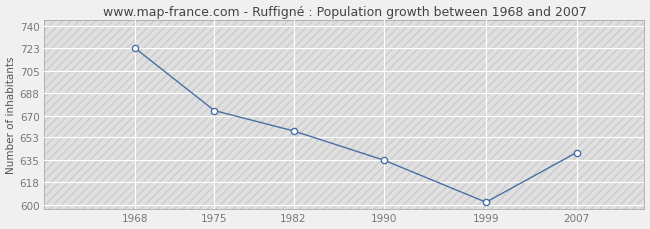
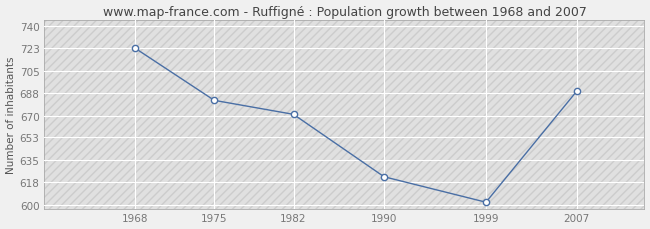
1975: 674 -> 682
1982: 658 -> 671
1990: 635 -> 622
2007: 641 -> 689
